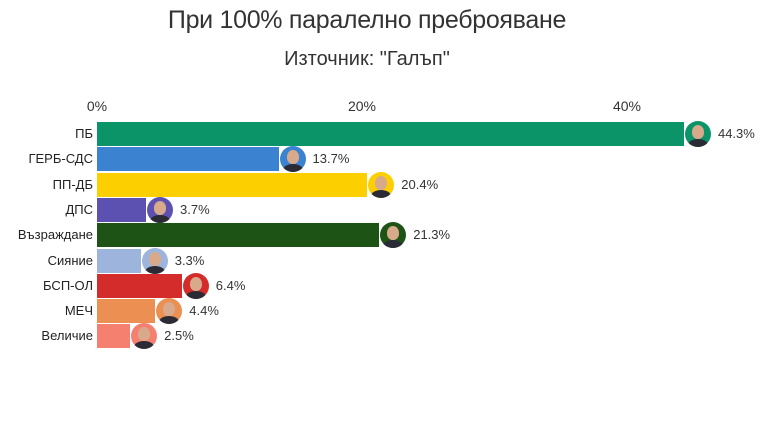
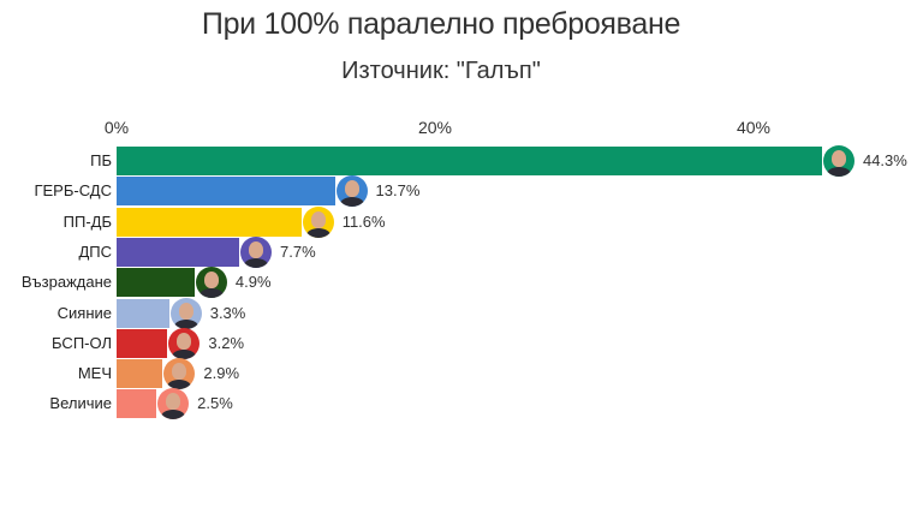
ПП-ДБ: 20.4% -> 11.6%
ДПС: 3.7% -> 7.7%
Възраждане: 21.3% -> 4.9%
БСП-ОЛ: 6.4% -> 3.2%
МЕЧ: 4.4% -> 2.9%
